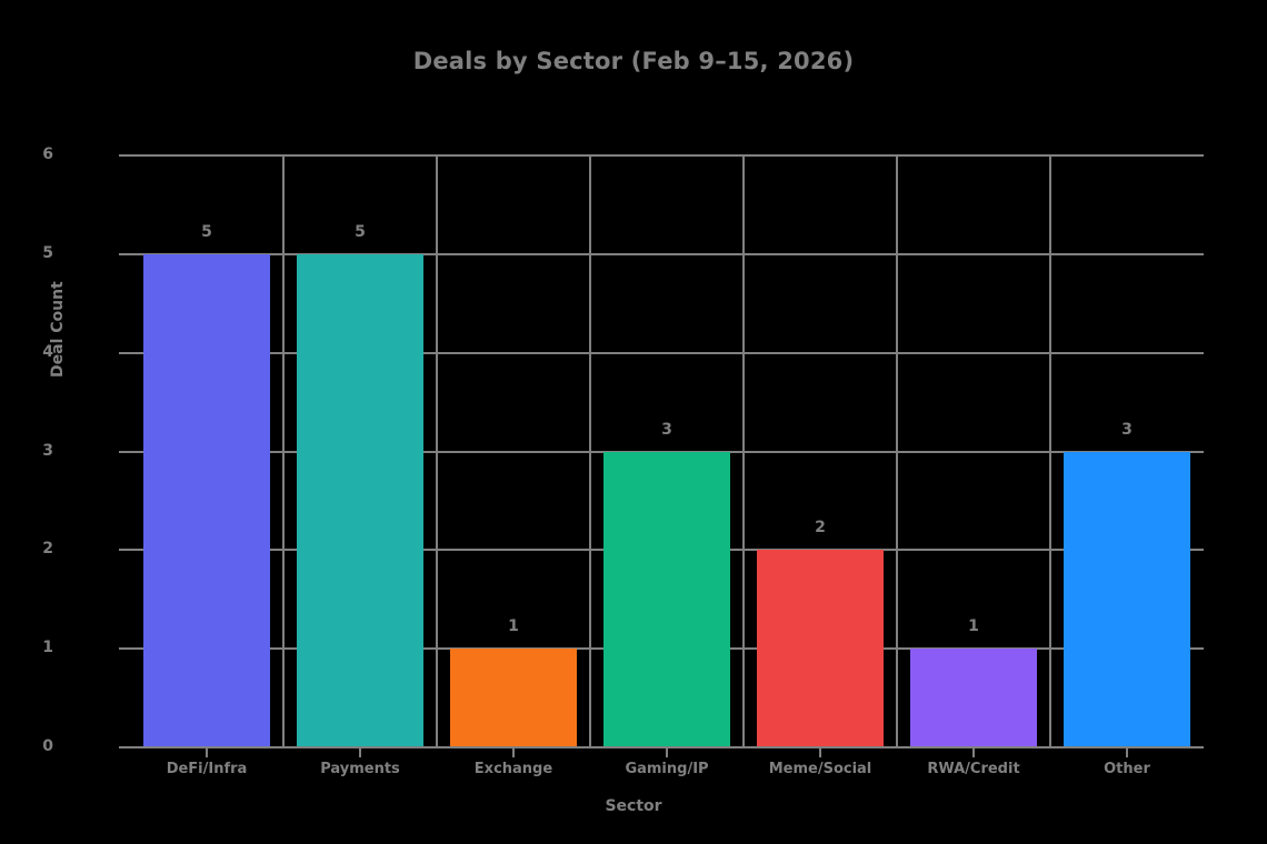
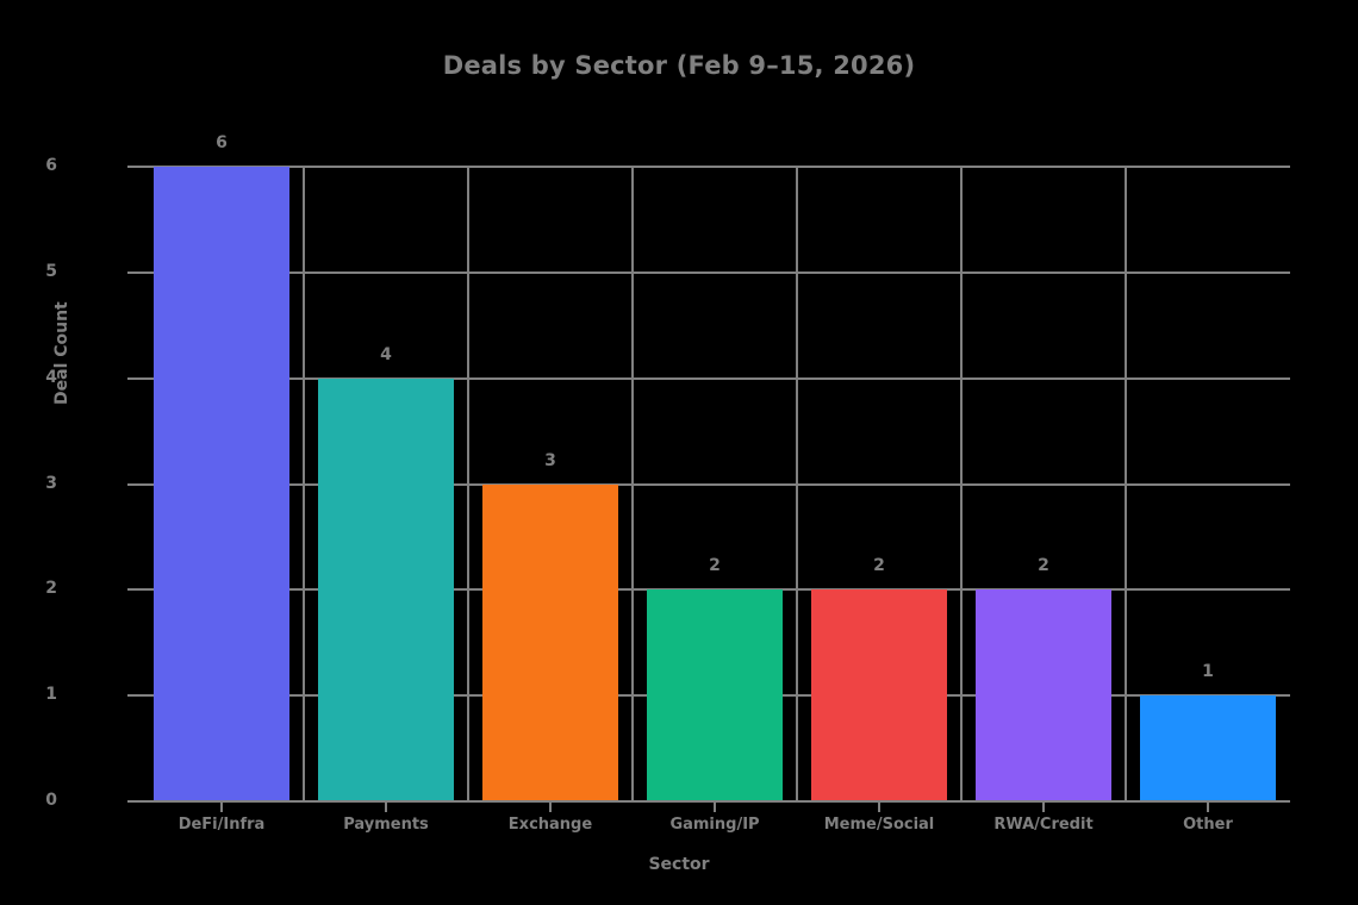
DeFi/Infra: 5 -> 6
Payments: 5 -> 4
Exchange: 1 -> 3
Gaming/IP: 3 -> 2
RWA/Credit: 1 -> 2
Other: 3 -> 1
